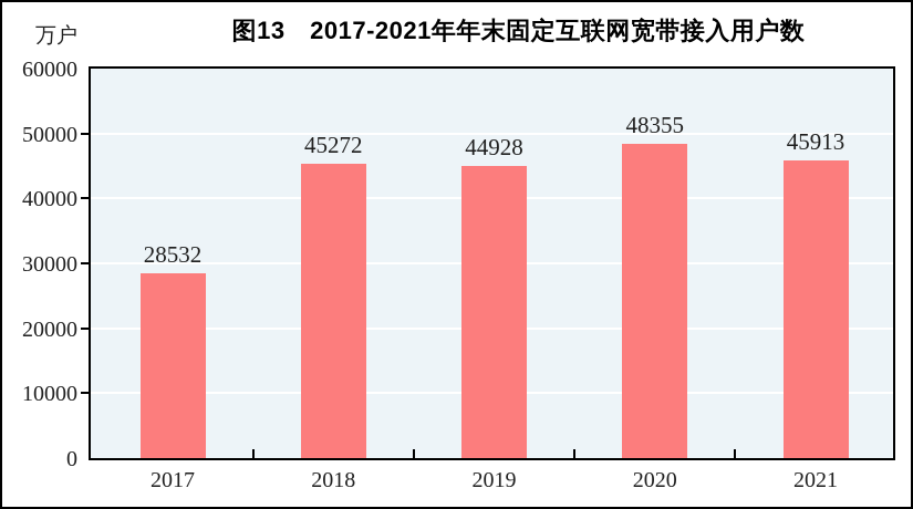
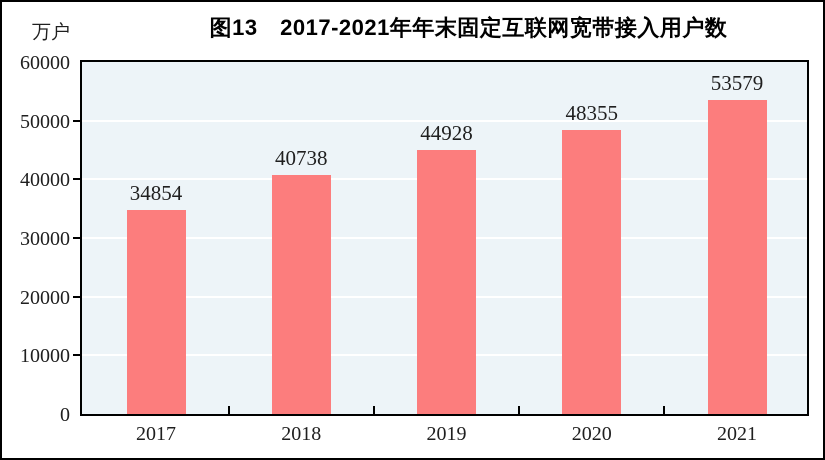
2017: 28532 -> 34854
2018: 45272 -> 40738
2021: 45913 -> 53579
